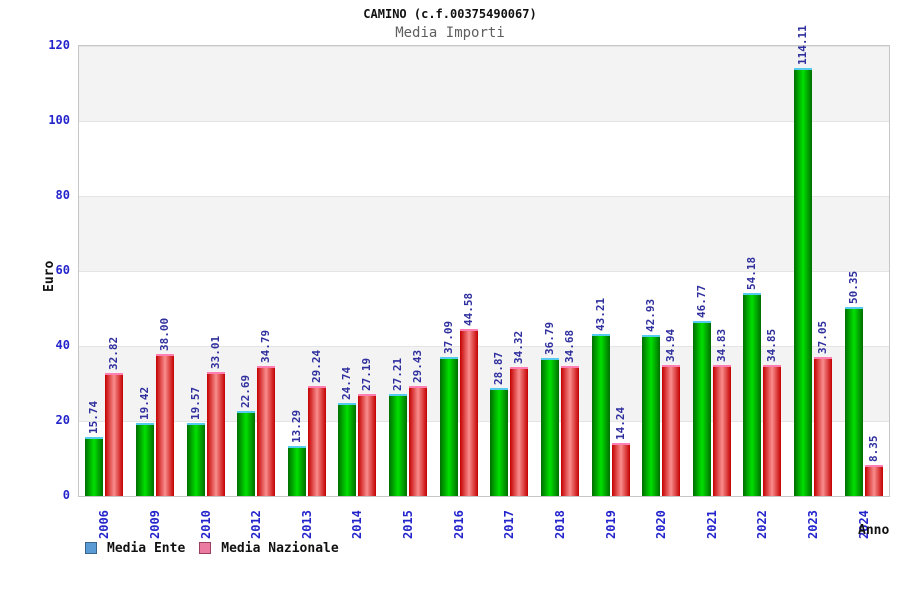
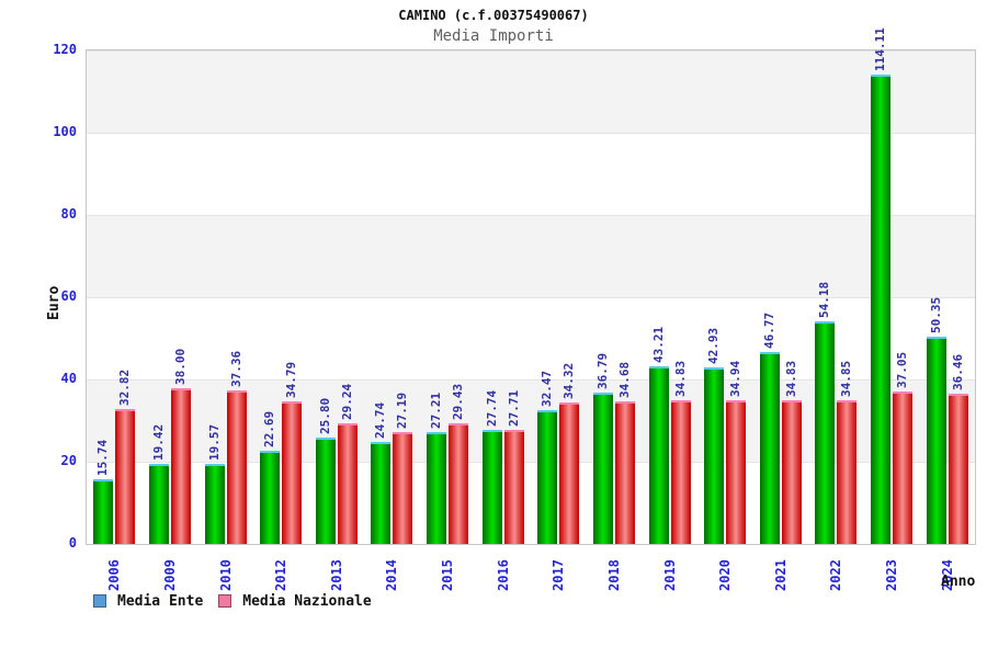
Media Nazionale/2010: 33.01 -> 37.36
Media Ente/2013: 13.29 -> 25.80
Media Ente/2016: 37.09 -> 27.74
Media Nazionale/2016: 44.58 -> 27.71
Media Ente/2017: 28.87 -> 32.47
Media Nazionale/2019: 14.24 -> 34.83
Media Nazionale/2024: 8.35 -> 36.46
